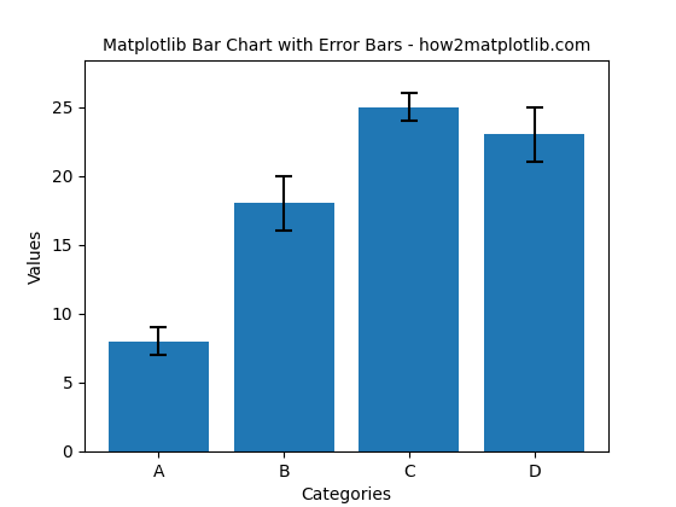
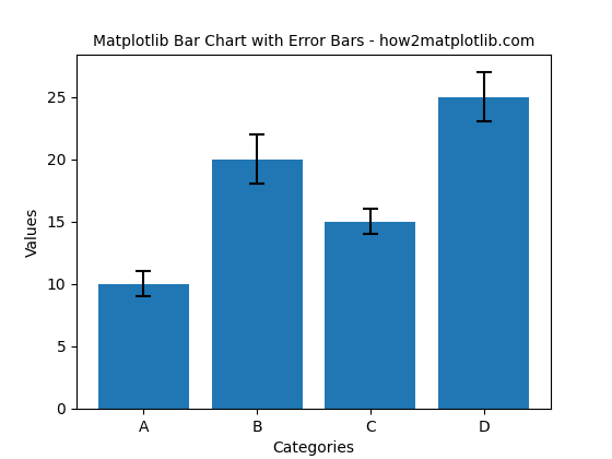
A: 8 -> 10
B: 18 -> 20
C: 25 -> 15
D: 23 -> 25
